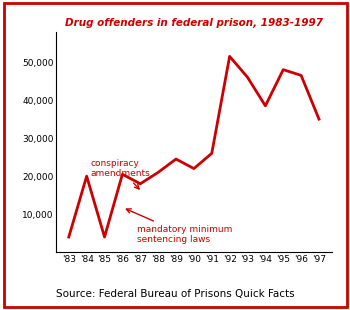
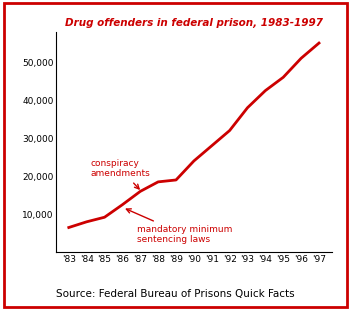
'83: 4,000 -> 6,500
'84: 20,000 -> 8,000
'85: 4,000 -> 9,200
'86: 20,500 -> 12,500
'87: 18,000 -> 16,000
'88: 21,000 -> 18,500
'89: 24,500 -> 19,000
'90: 22,000 -> 24,000
'91: 26,000 -> 28,000
'92: 51,500 -> 32,000
'93: 46,000 -> 38,000
'94: 38,500 -> 42,500
'95: 48,000 -> 46,000
'96: 46,500 -> 51,000
'97: 35,000 -> 55,000
